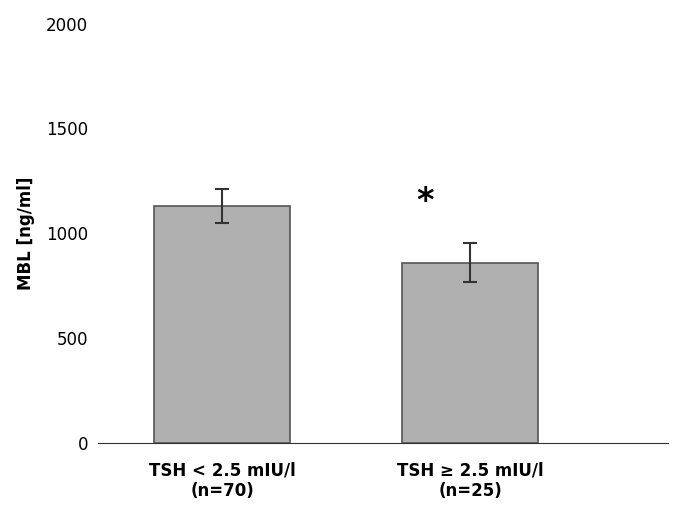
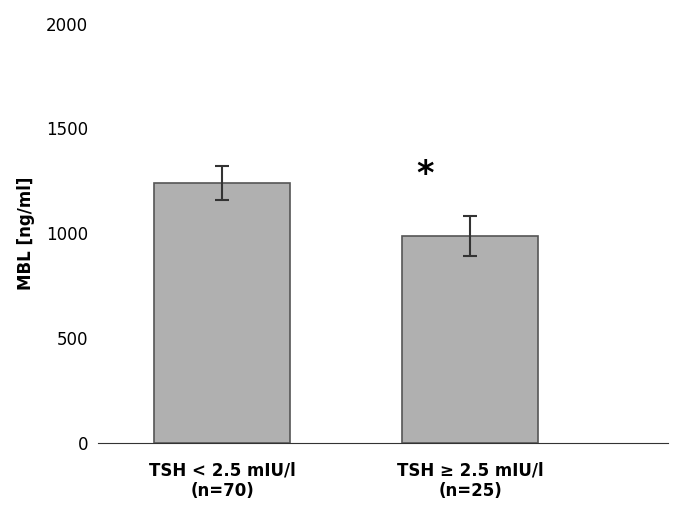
TSH < 2.5 mIU/l (n=70): 1130 -> 1240
TSH ≥ 2.5 mIU/l (n=25): 860 -> 985
